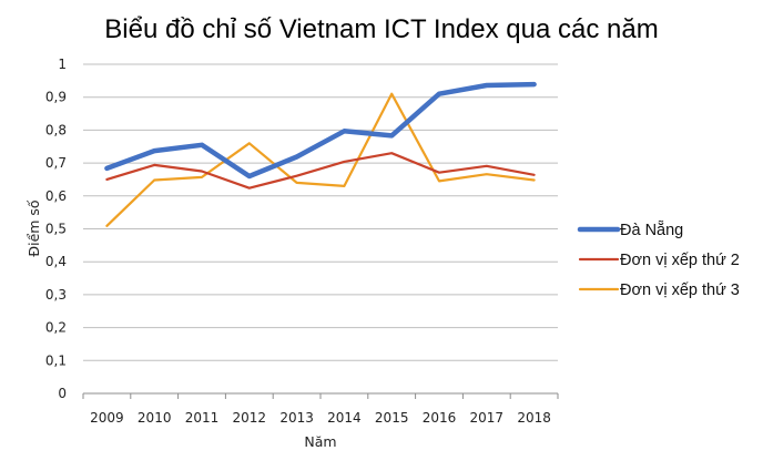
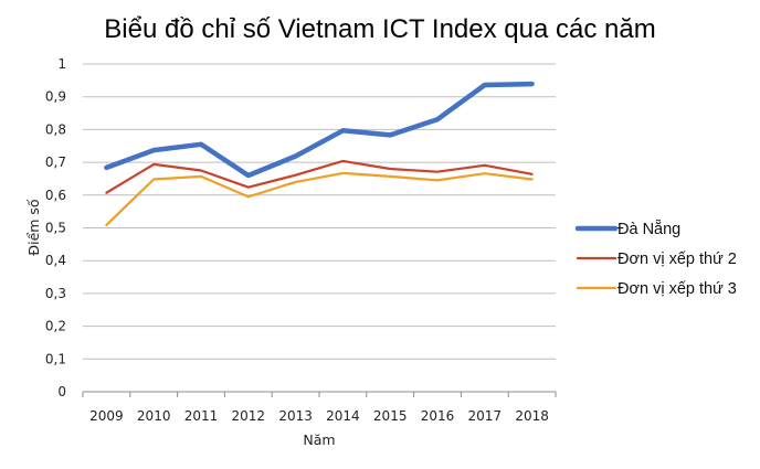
Đơn vị xếp thứ 2/2009: 0,65 -> 0,61
Đơn vị xếp thứ 3/2012: 0,76 -> 0,59
Đơn vị xếp thứ 3/2014: 0,63 -> 0,67
Đơn vị xếp thứ 2/2015: 0,73 -> 0,68
Đơn vị xếp thứ 3/2015: 0,91 -> 0,66
Đà Nẵng/2016: 0,91 -> 0,83
